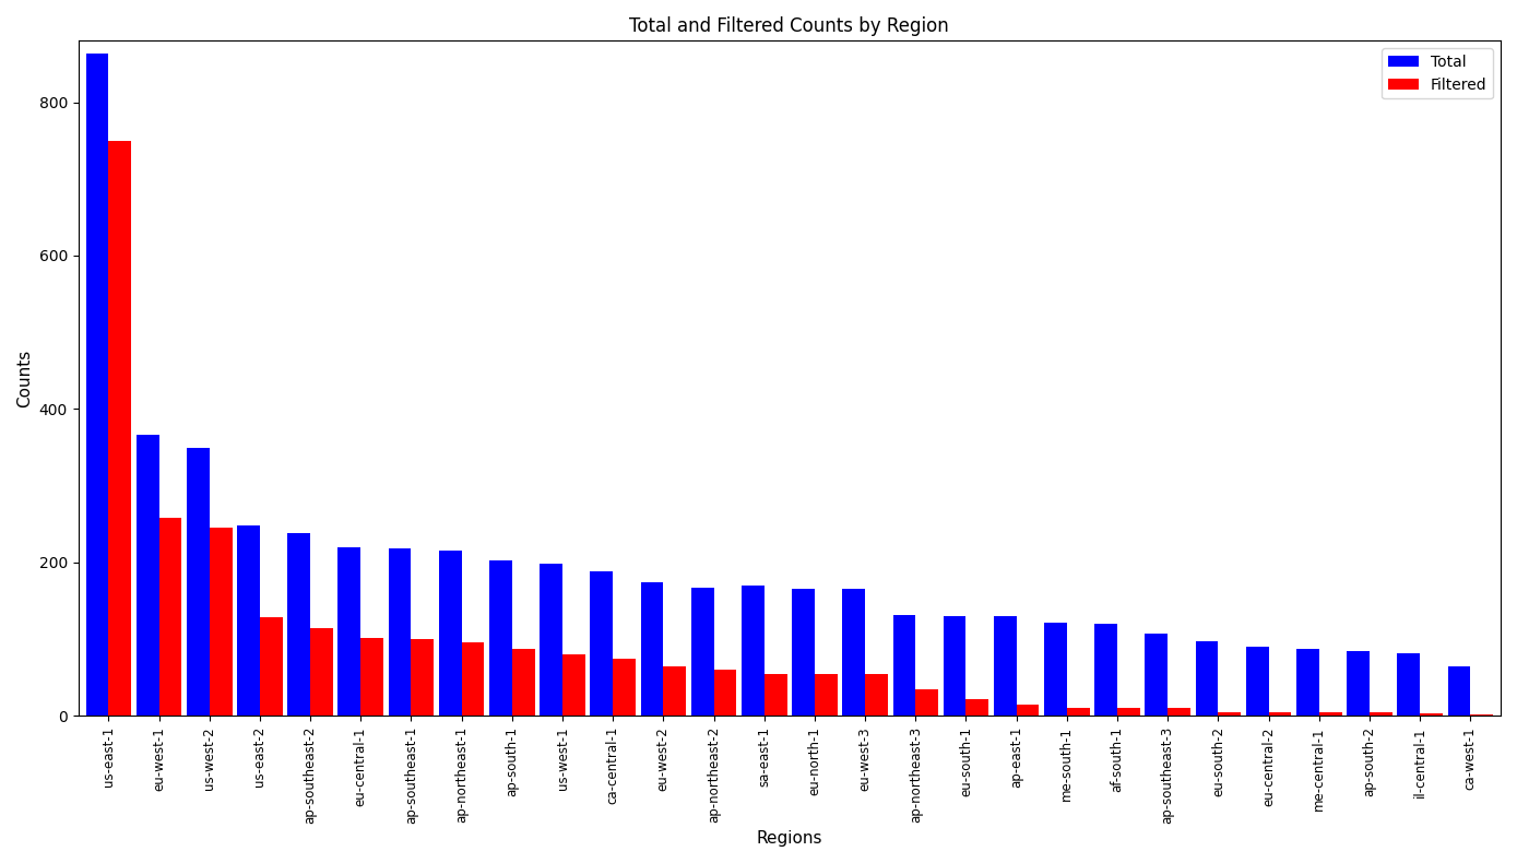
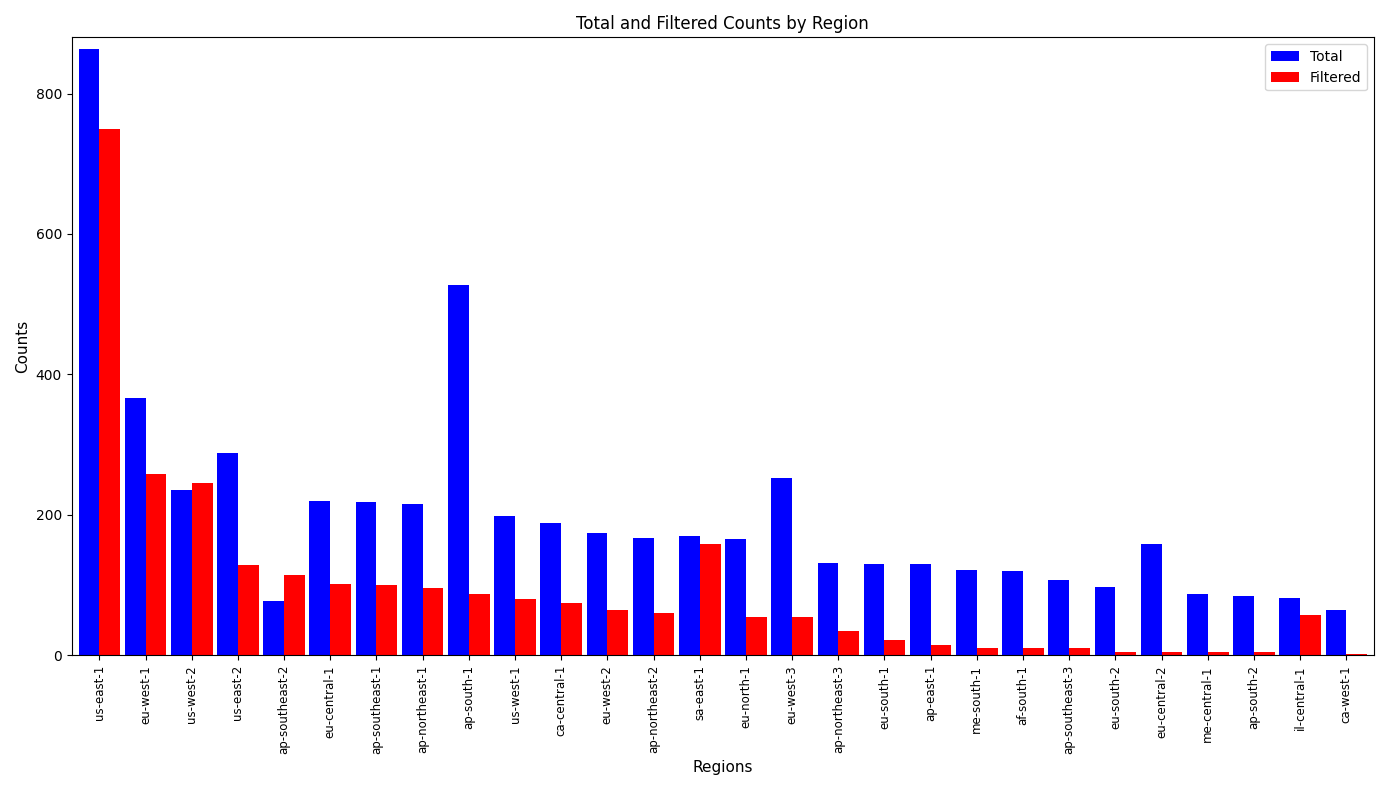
Total/us-west-2: 350 -> 236
Total/us-east-2: 248 -> 288
Total/ap-southeast-2: 238 -> 78
Total/ap-south-1: 202 -> 528
Filtered/sa-east-1: 55 -> 158
Total/eu-west-3: 165 -> 252
Total/eu-central-2: 90 -> 158
Filtered/il-central-1: 4 -> 58
